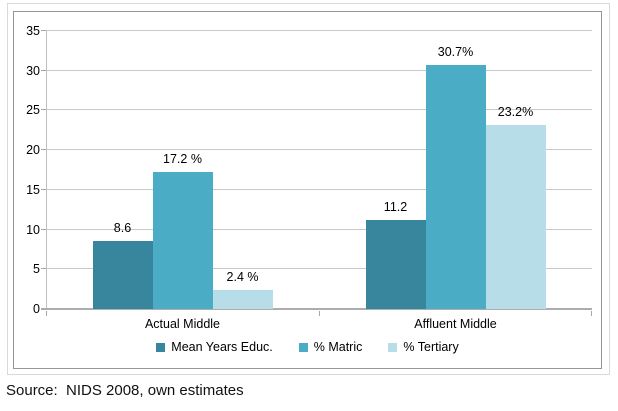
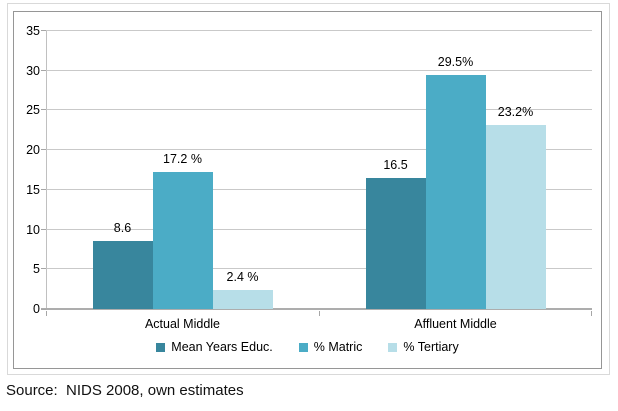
Mean Years Educ./Affluent Middle: 11.2 -> 16.5
% Matric/Affluent Middle: 30.7% -> 29.5%
